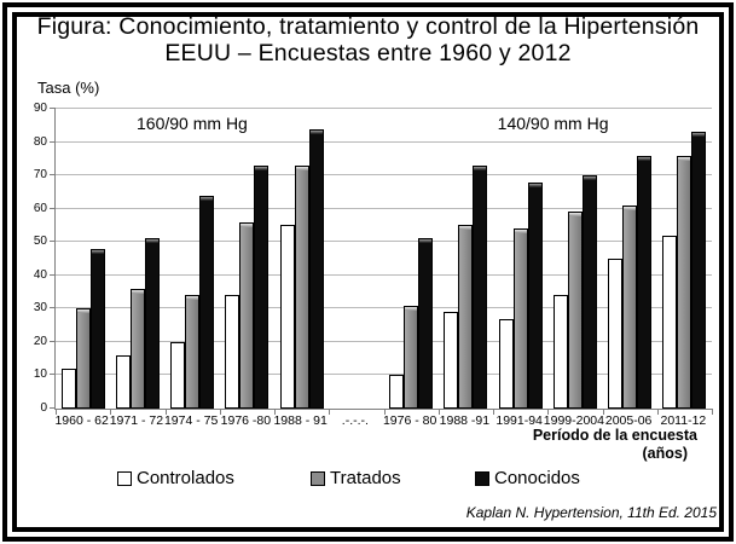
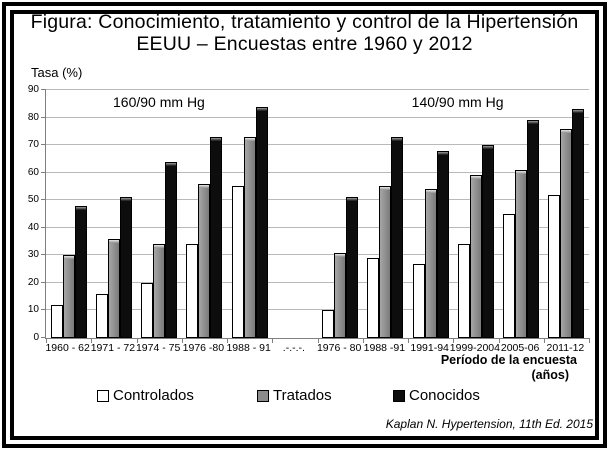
Conocidos/2005-06: 76 -> 79
